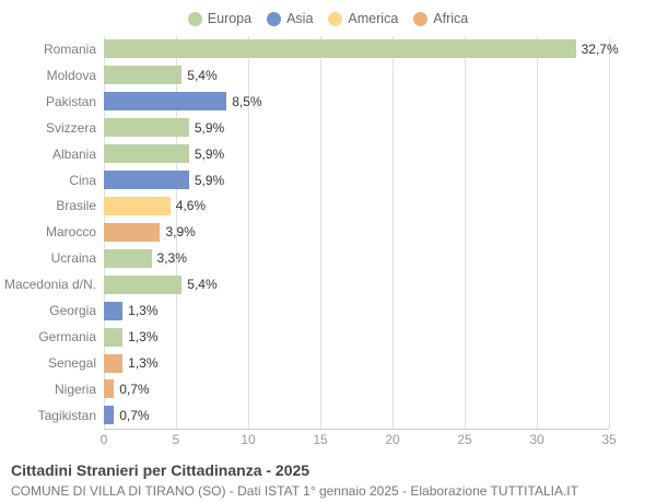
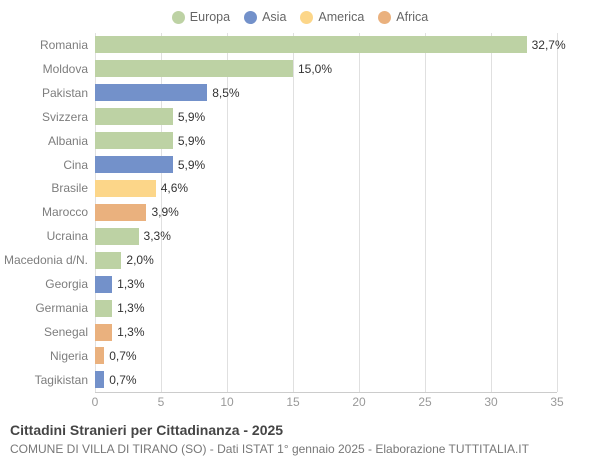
Moldova: 5,4% -> 15,0%
Macedonia d/N.: 5,4% -> 2,0%
